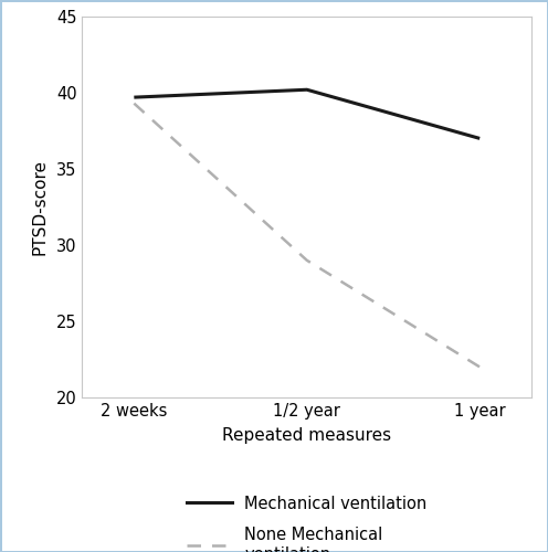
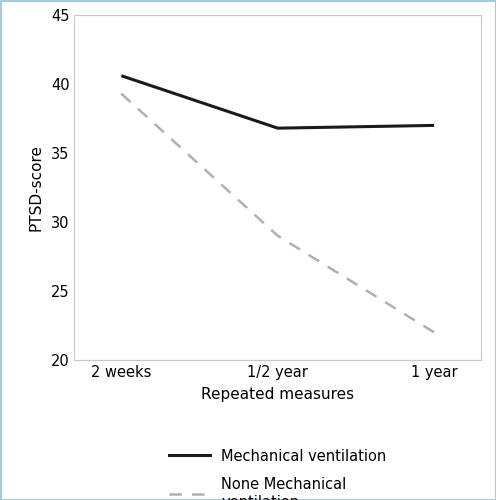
Mechanical ventilation/2 weeks: 39.7 -> 40.6
Mechanical ventilation/1/2 year: 40.2 -> 36.8
